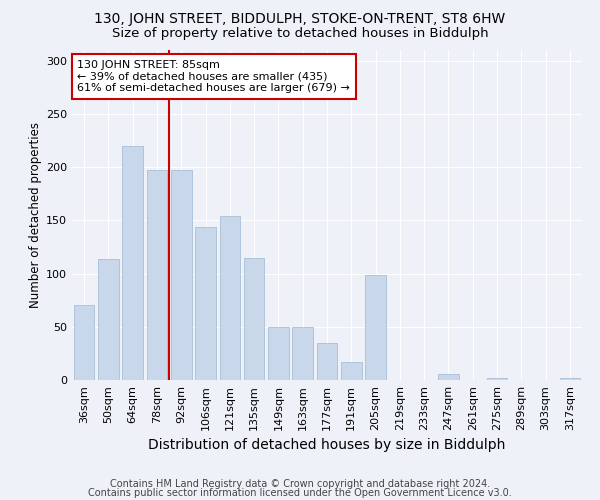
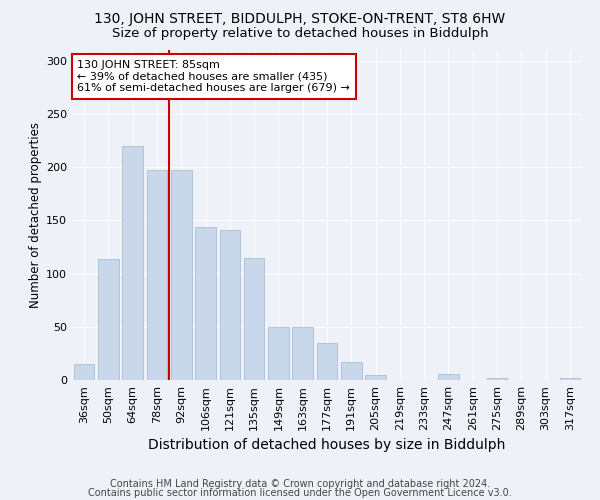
36sqm: 70 -> 15
121sqm: 154 -> 141
205sqm: 99 -> 5
